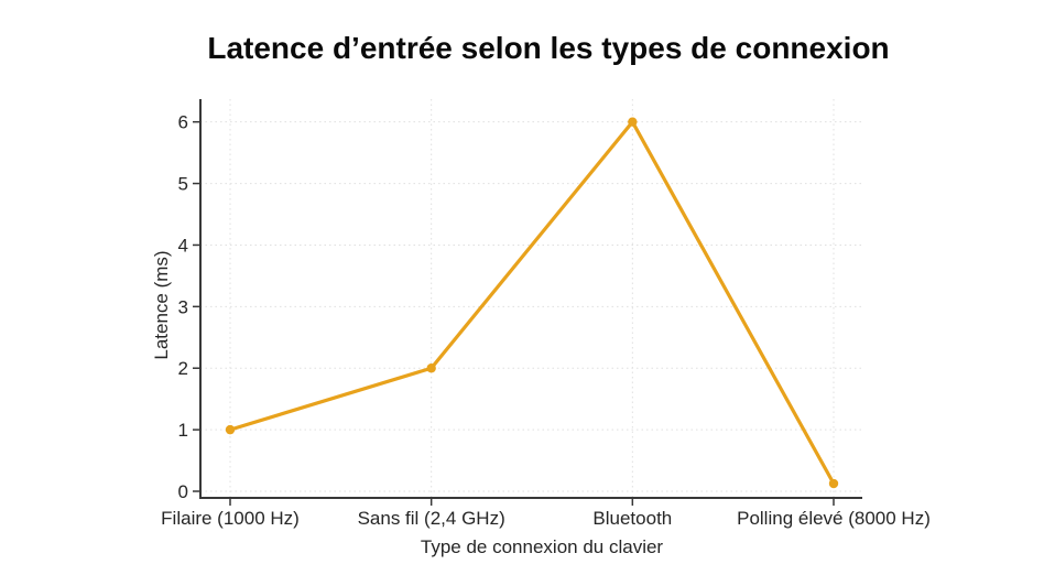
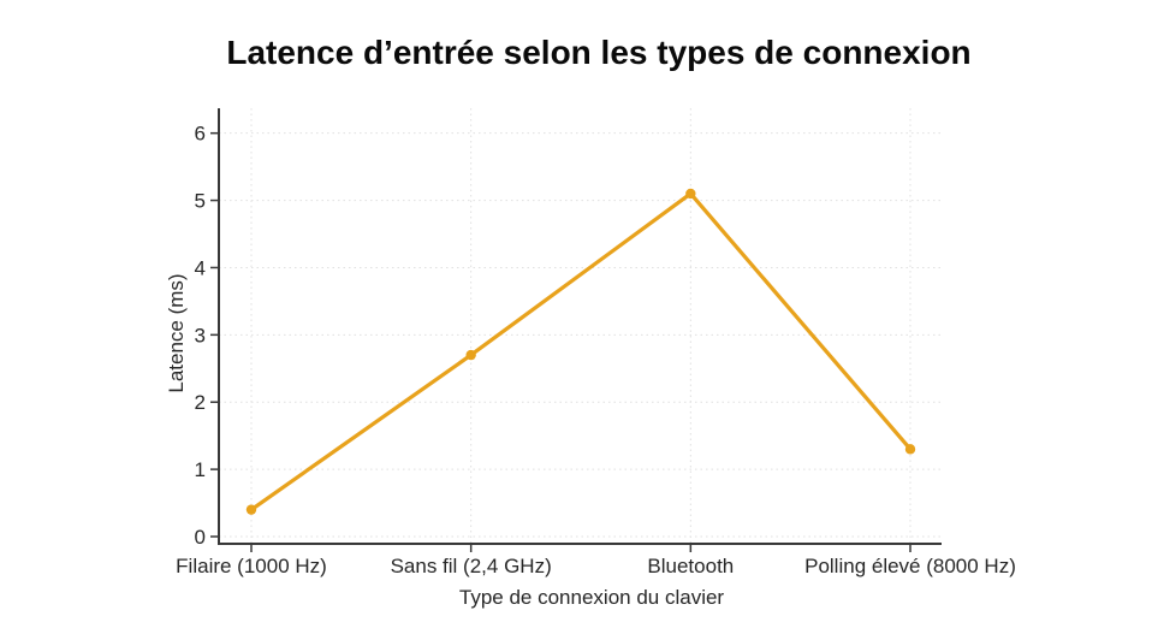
Filaire (1000 Hz): 1.0 -> 0.4
Sans fil (2,4 GHz): 2.0 -> 2.7
Bluetooth: 6.0 -> 5.1
Polling élevé (8000 Hz): 0.1 -> 1.3
